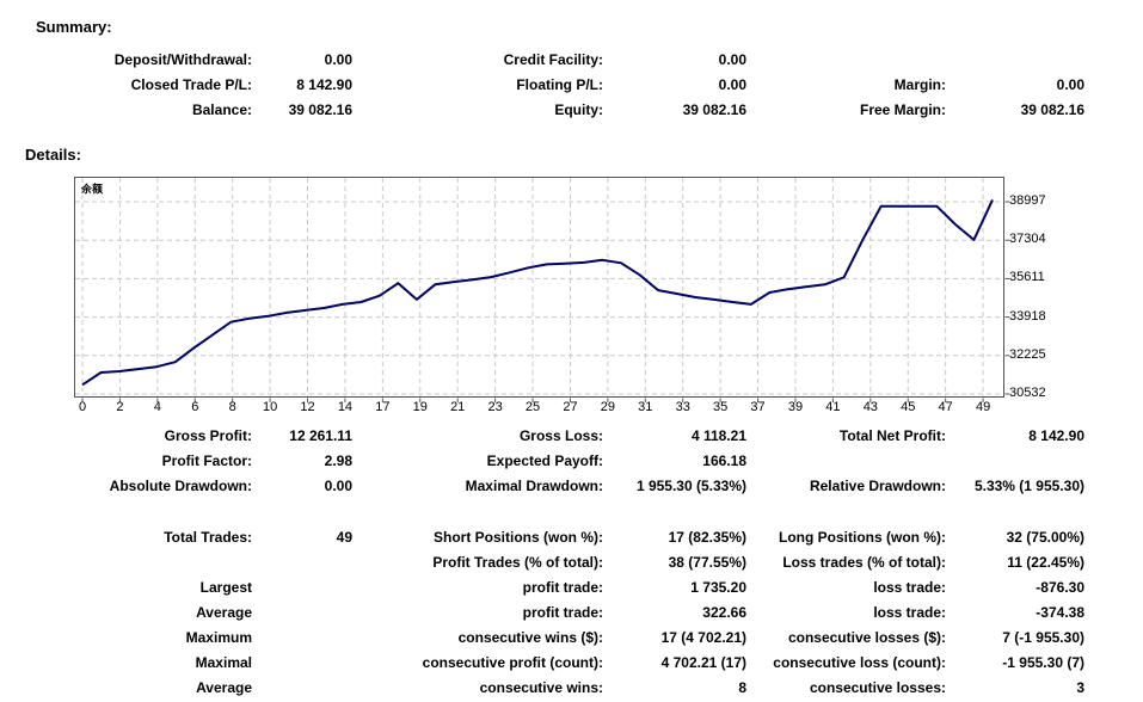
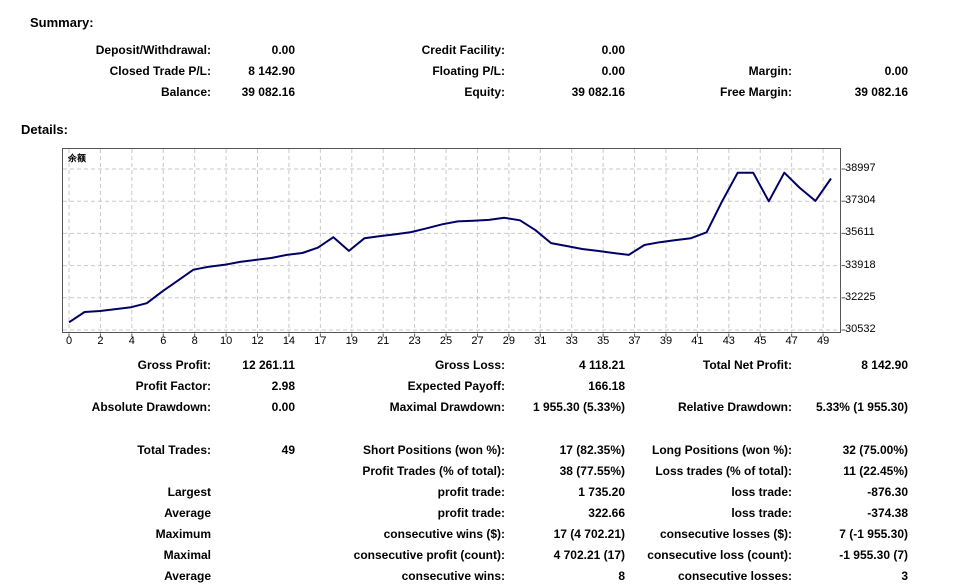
45: 38800 -> 37300
49: 39100 -> 38500
